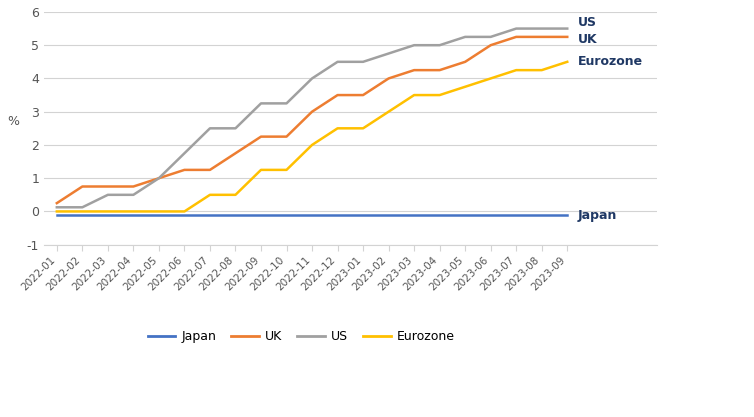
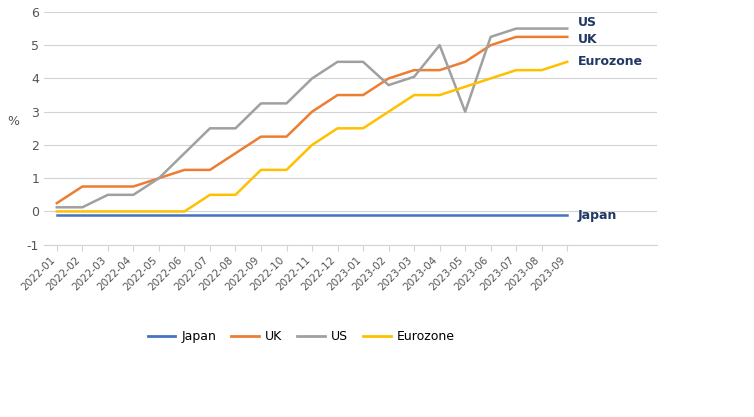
US/2023-02: 4.75 -> 3.80
US/2023-03: 5.00 -> 4.05
US/2023-05: 5.25 -> 3.00
